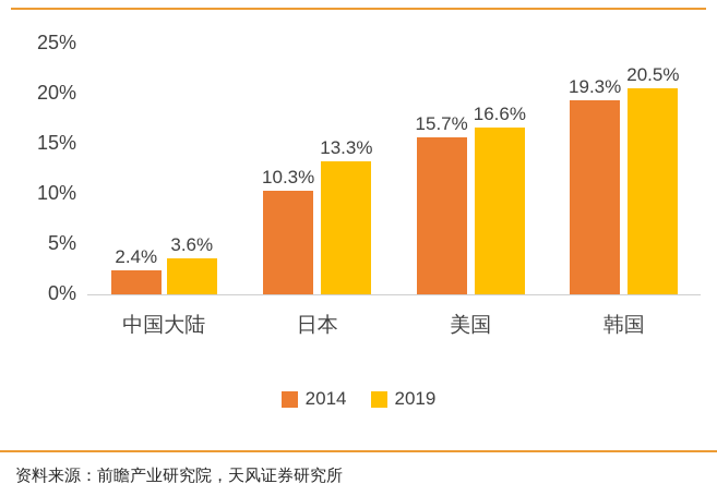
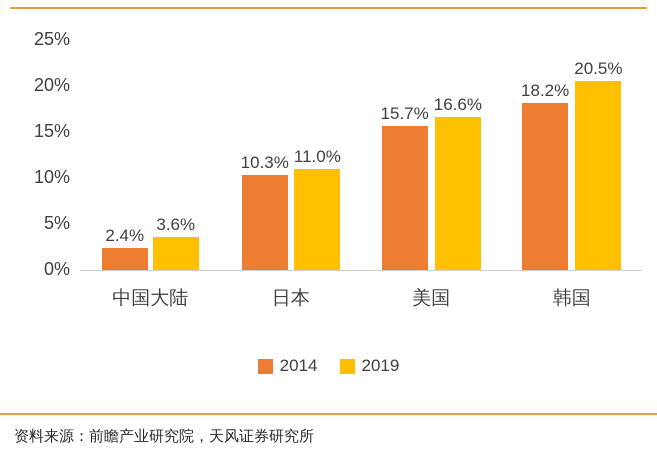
2019/日本: 13.3% -> 11.0%
2014/韩国: 19.3% -> 18.2%
